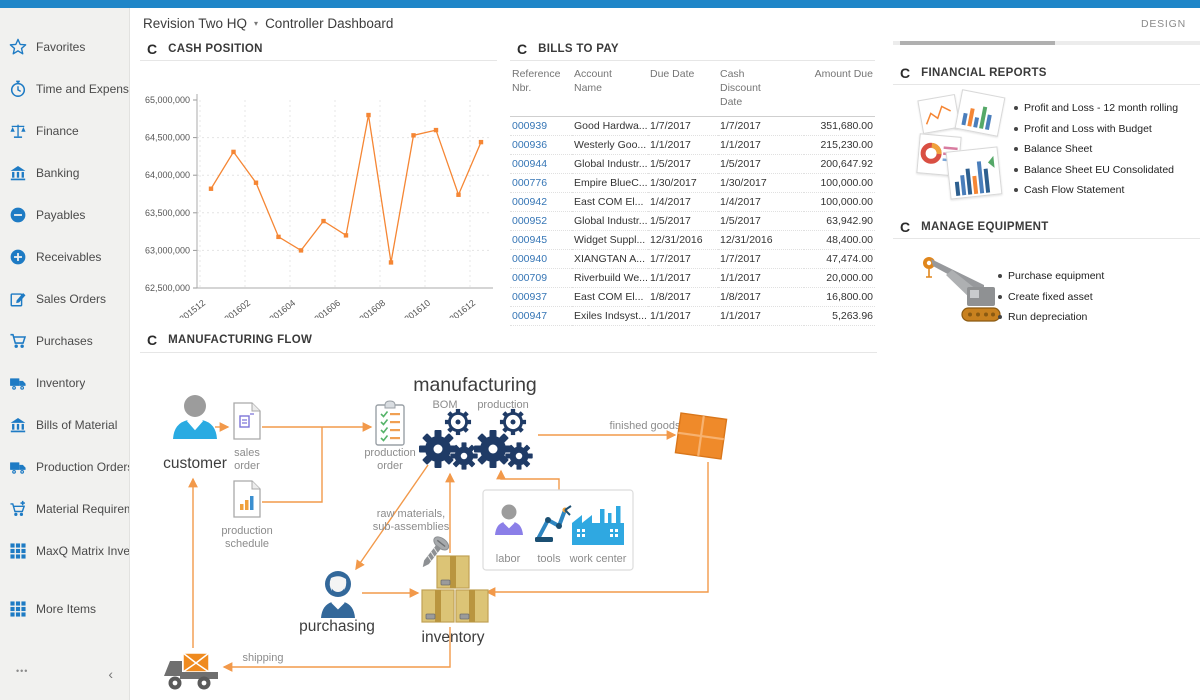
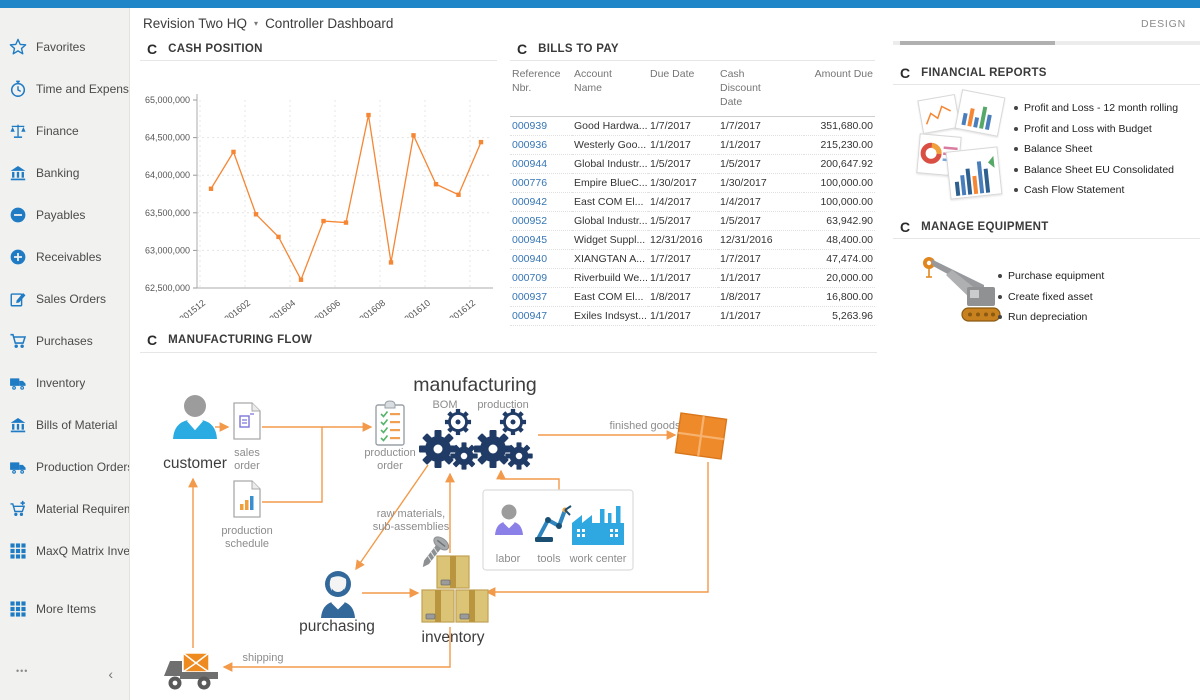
201602: 63900000 -> 63500000
201604: 63000000 -> 62600000
201606: 63200000 -> 63400000
201610: 64600000 -> 63900000
